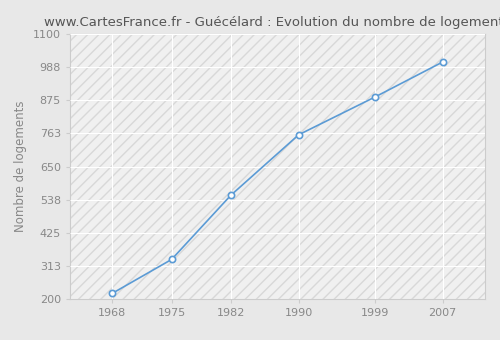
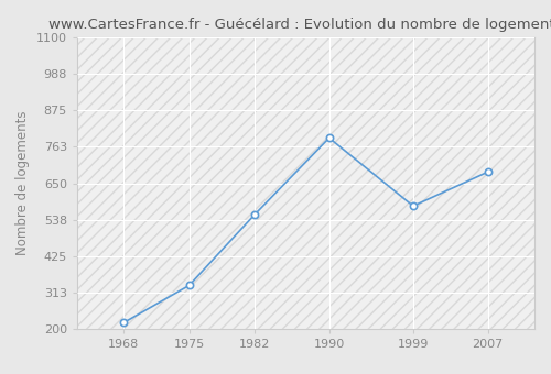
1990: 758 -> 790
1999: 886 -> 580
2007: 1005 -> 685
